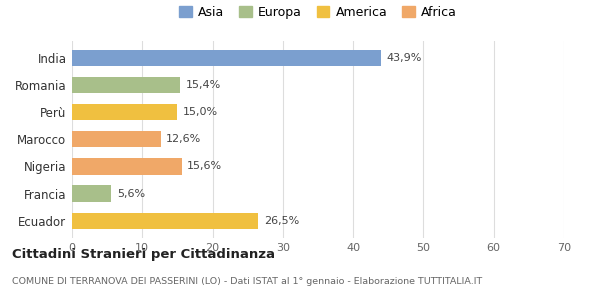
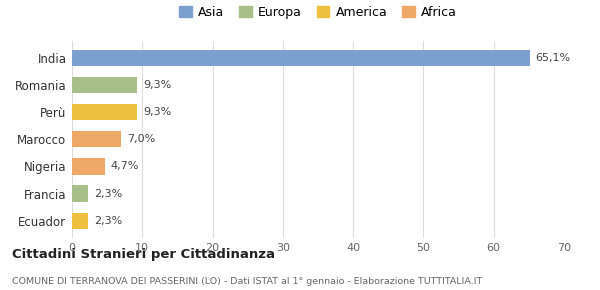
India: 43,9% -> 65,1%
Romania: 15,4% -> 9,3%
Perù: 15,0% -> 9,3%
Marocco: 12,6% -> 7,0%
Nigeria: 15,6% -> 4,7%
Francia: 5,6% -> 2,3%
Ecuador: 26,5% -> 2,3%
